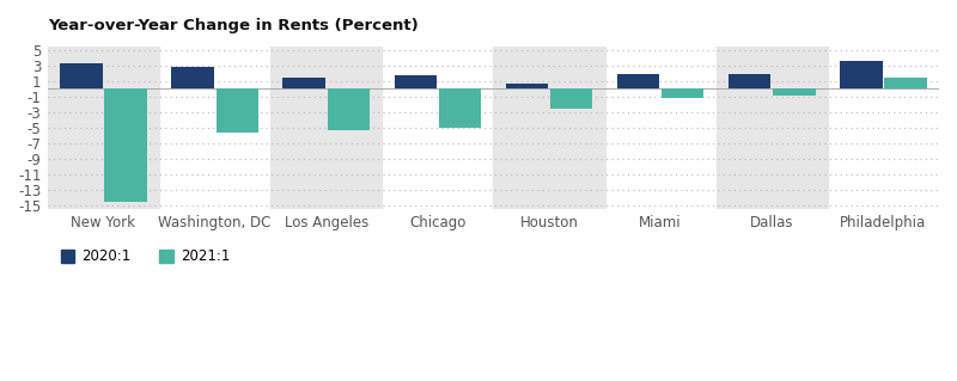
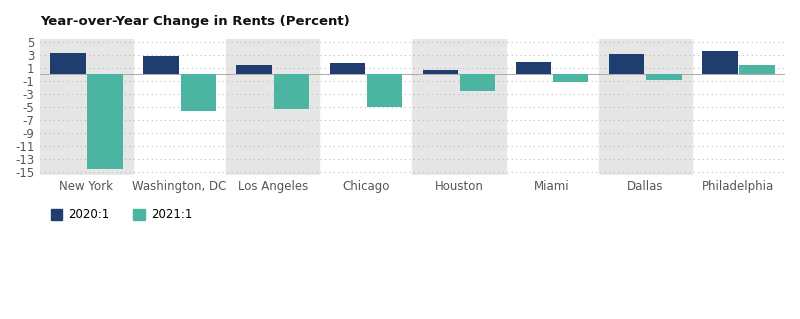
2020:1/Dallas: 2.0 -> 3.1
